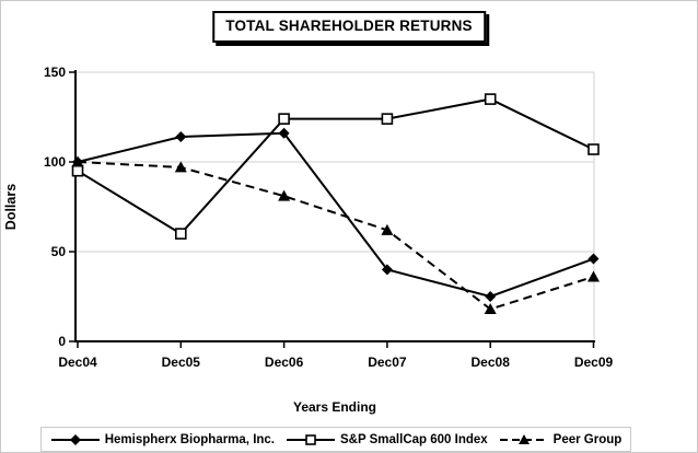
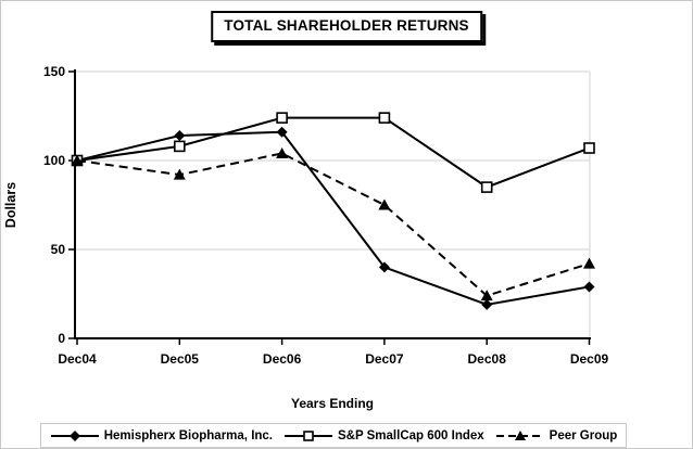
S&P SmallCap 600 Index/Dec04: 95 -> 100
S&P SmallCap 600 Index/Dec05: 60 -> 108
Peer Group/Dec05: 97 -> 92
Peer Group/Dec06: 81 -> 104
Peer Group/Dec07: 62 -> 75
Hemispherx Biopharma, Inc./Dec08: 25 -> 19
S&P SmallCap 600 Index/Dec08: 135 -> 85
Peer Group/Dec08: 18 -> 24
Hemispherx Biopharma, Inc./Dec09: 46 -> 29
Peer Group/Dec09: 36 -> 42
